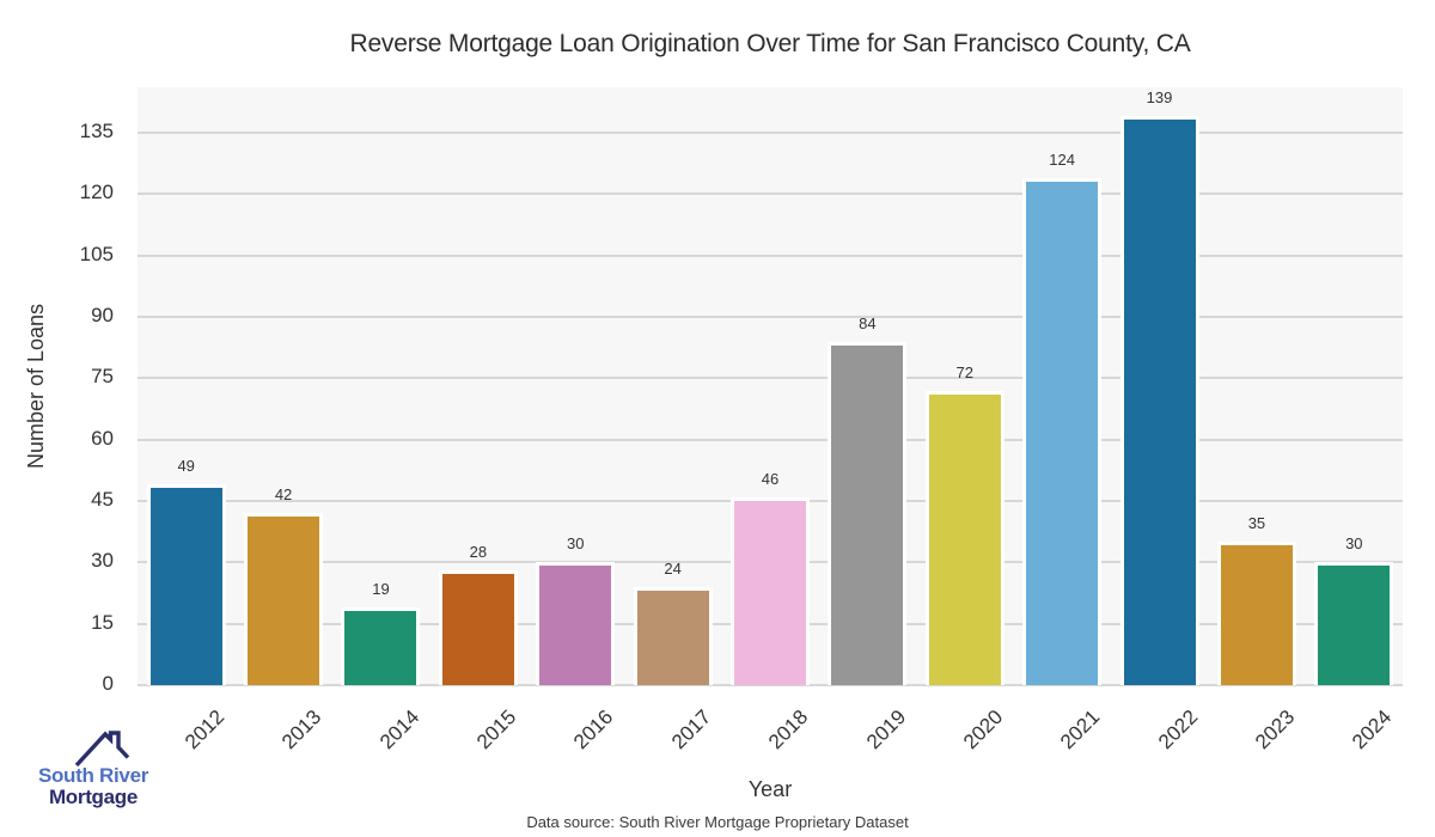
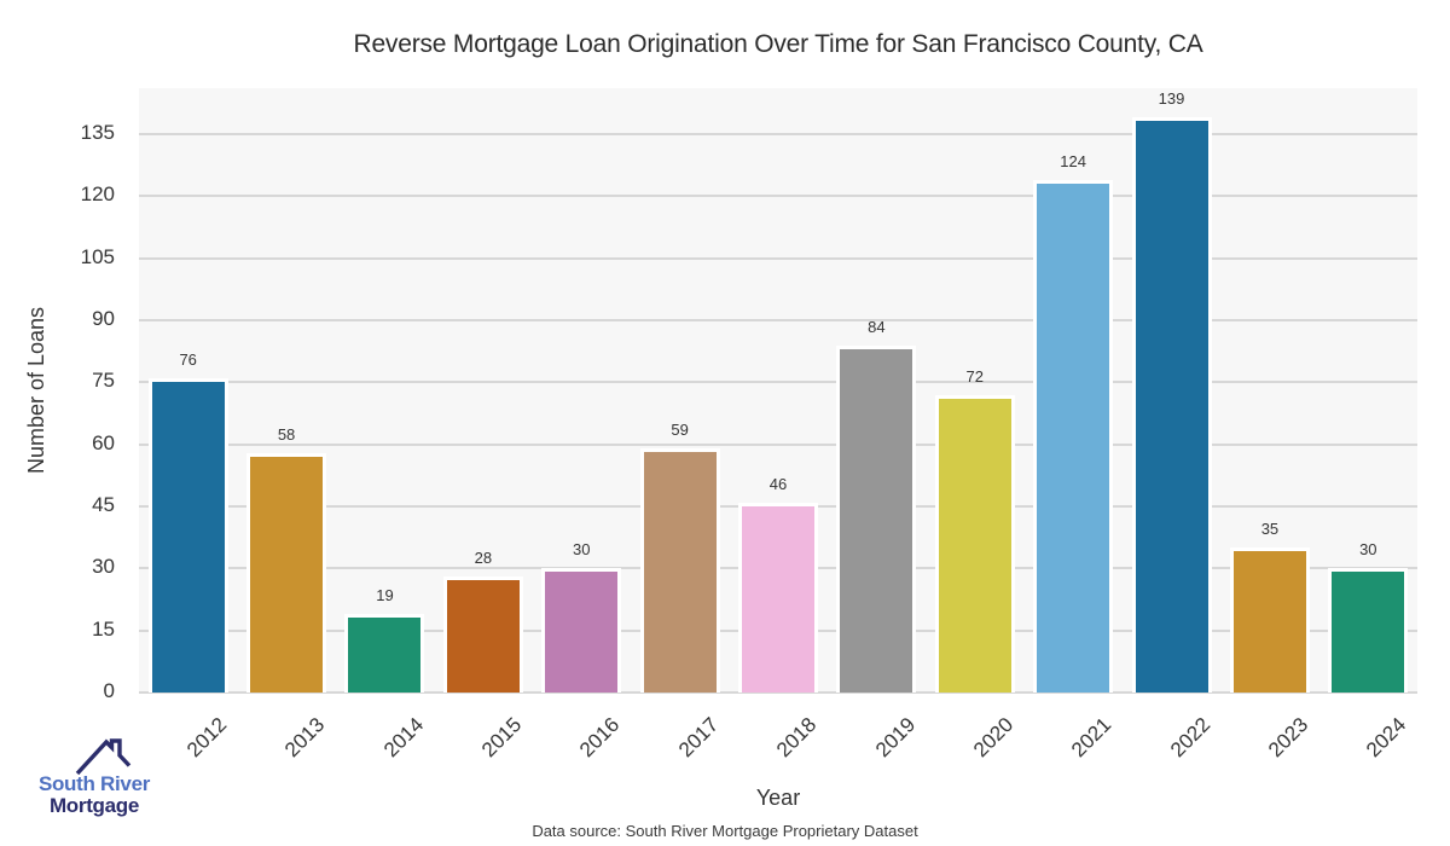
2012: 49 -> 76
2013: 42 -> 58
2017: 24 -> 59
